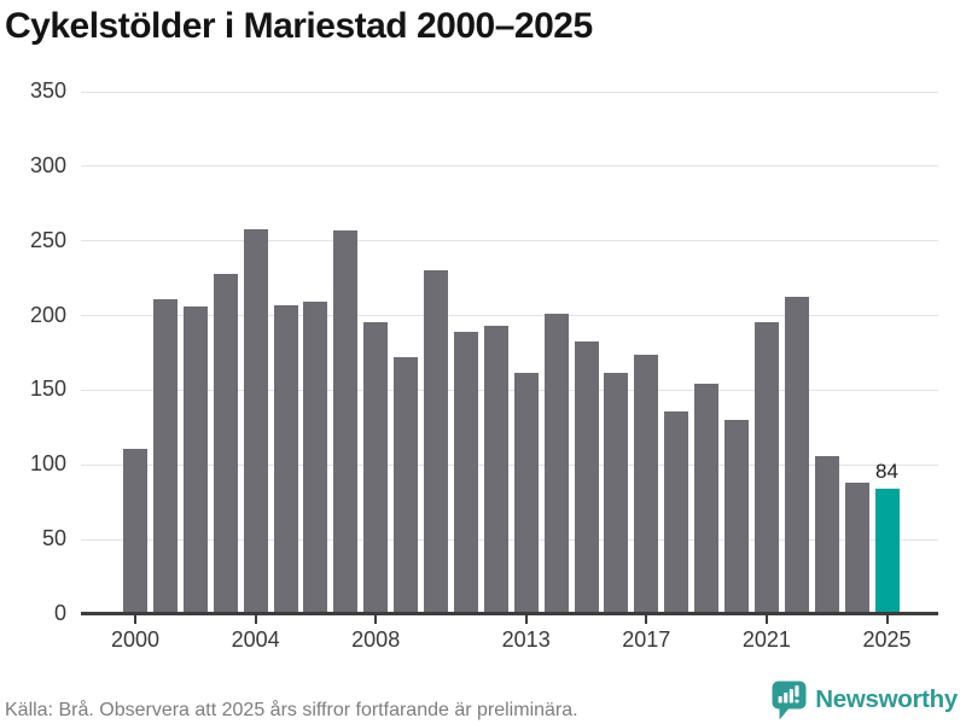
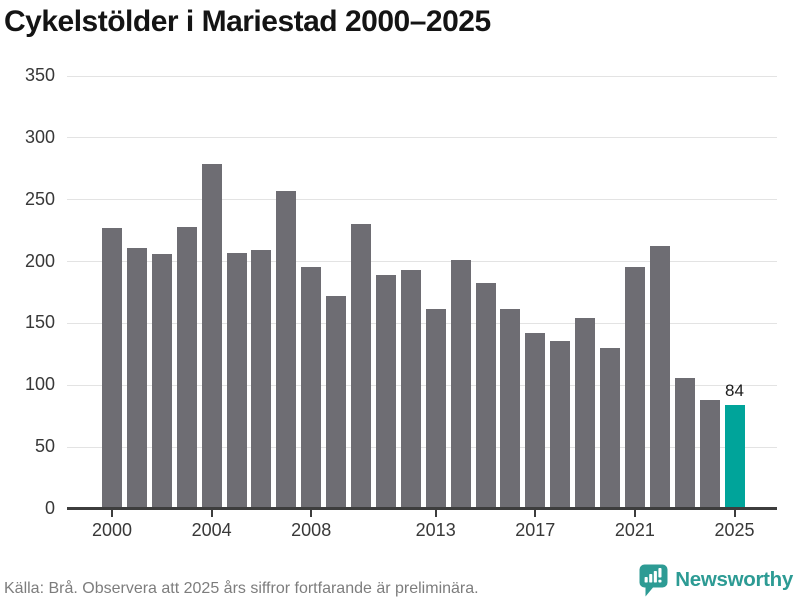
2000: 111 -> 227
2004: 258 -> 279
2017: 174 -> 142
